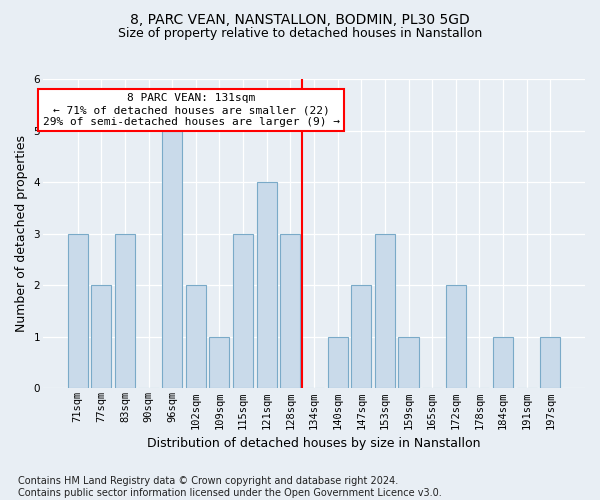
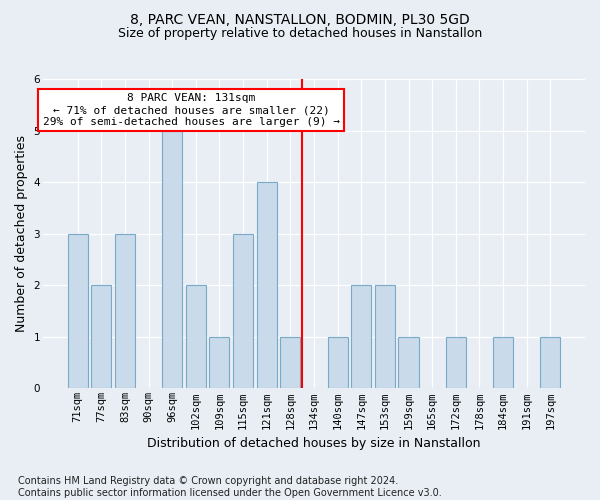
128sqm: 3 -> 1
153sqm: 3 -> 2
172sqm: 2 -> 1
